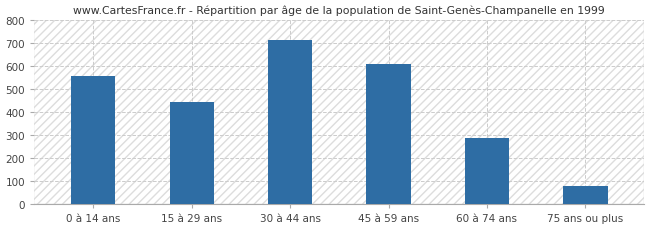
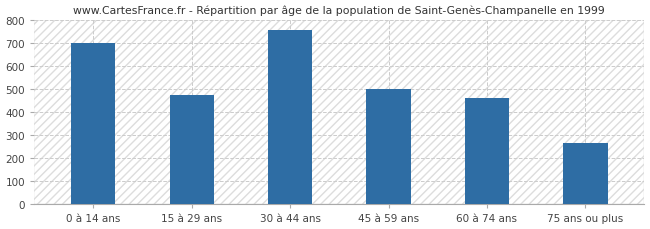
0 à 14 ans: 558 -> 700
15 à 29 ans: 445 -> 475
30 à 44 ans: 715 -> 755
45 à 59 ans: 610 -> 500
60 à 74 ans: 290 -> 460
75 ans ou plus: 80 -> 265
